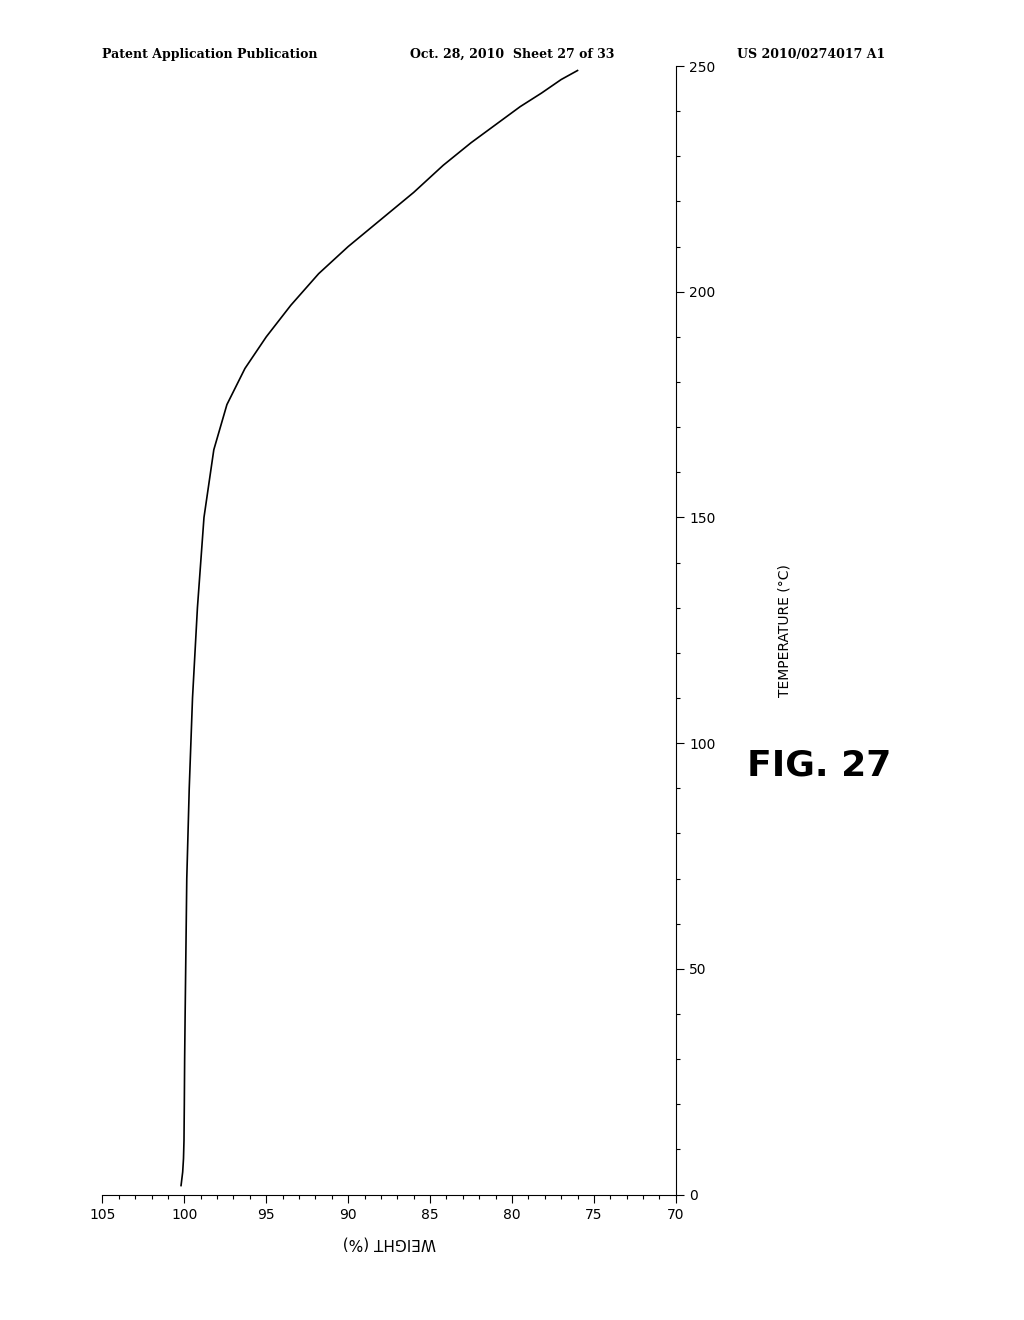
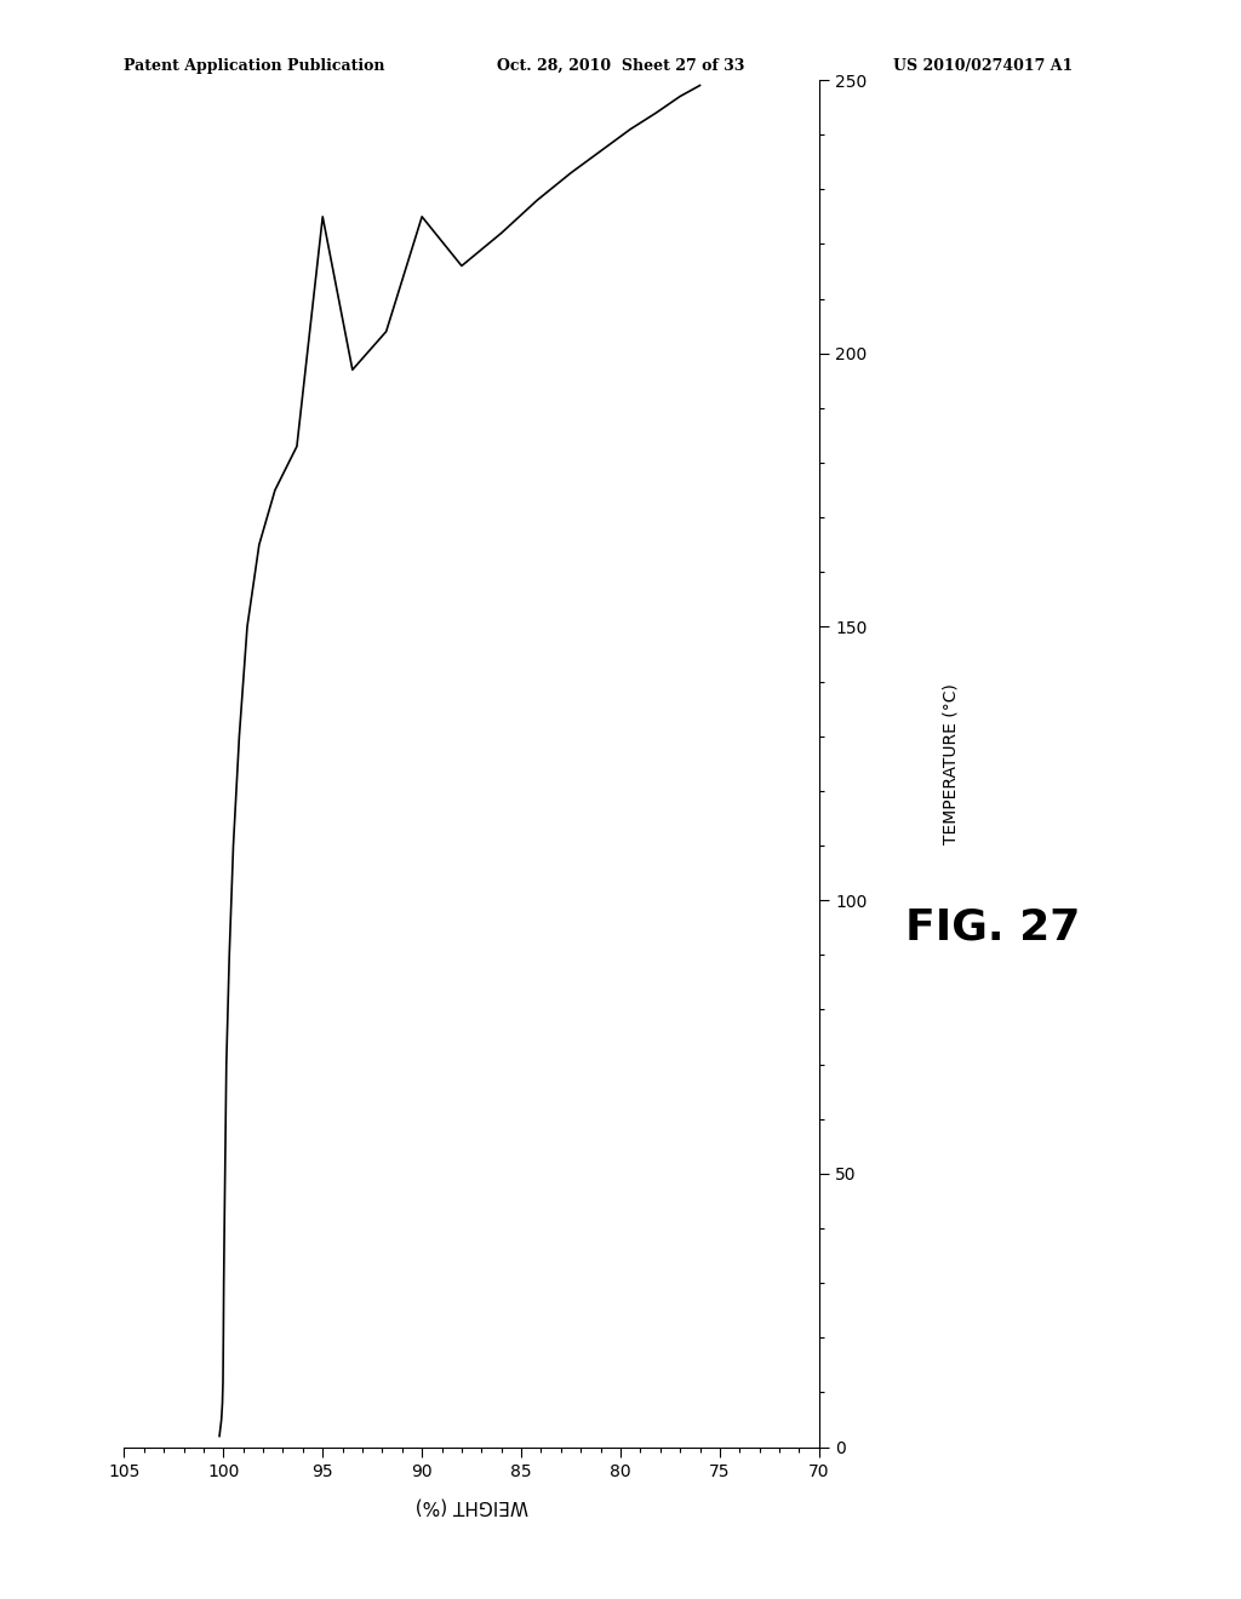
95: 190 -> 225
90: 210 -> 225
